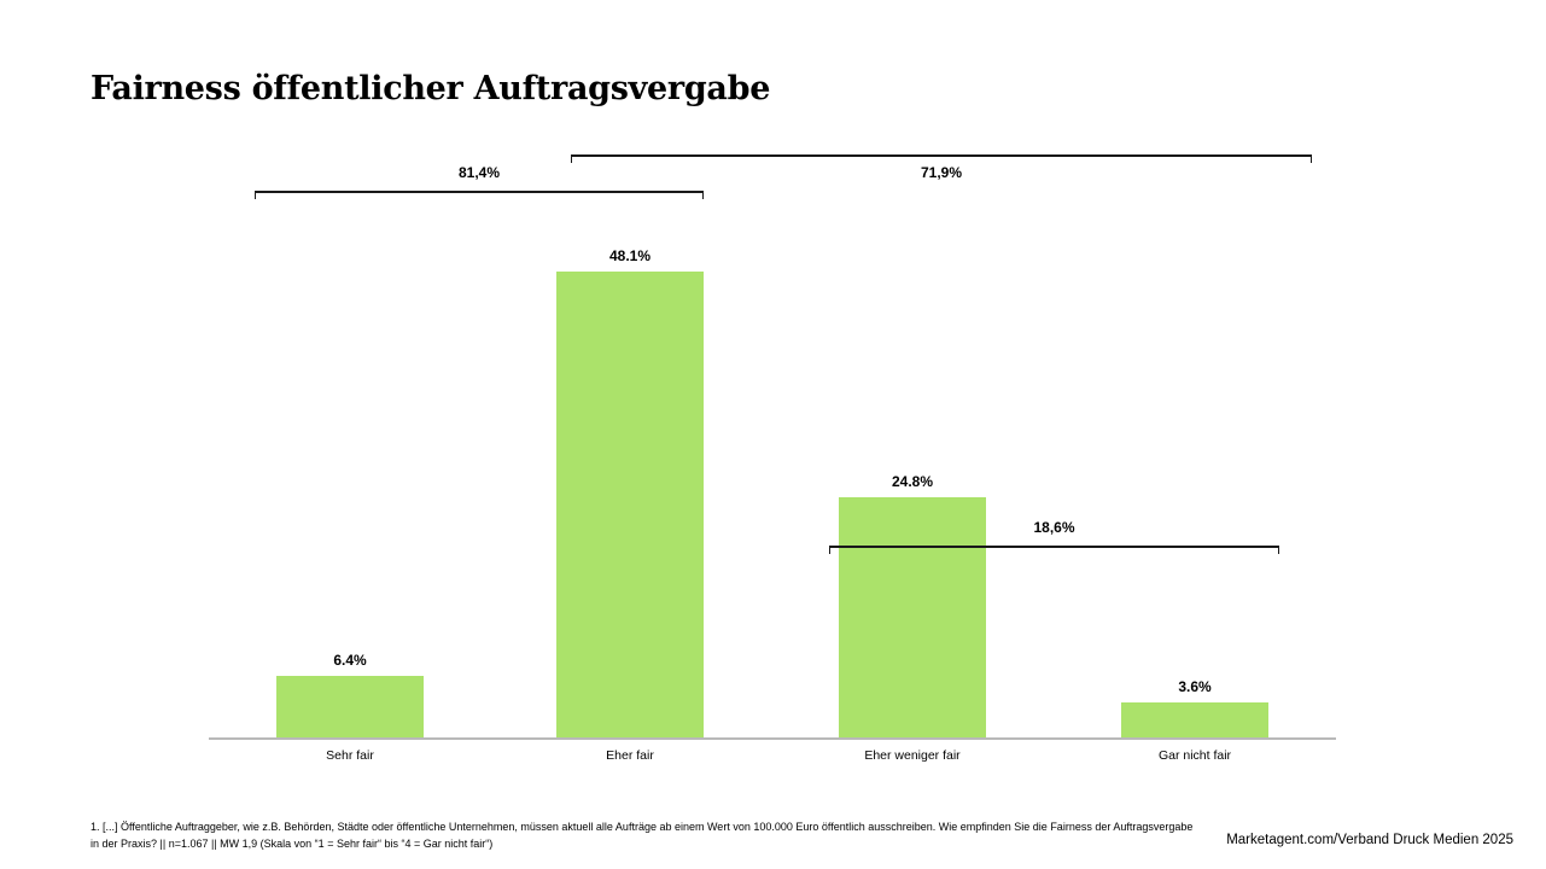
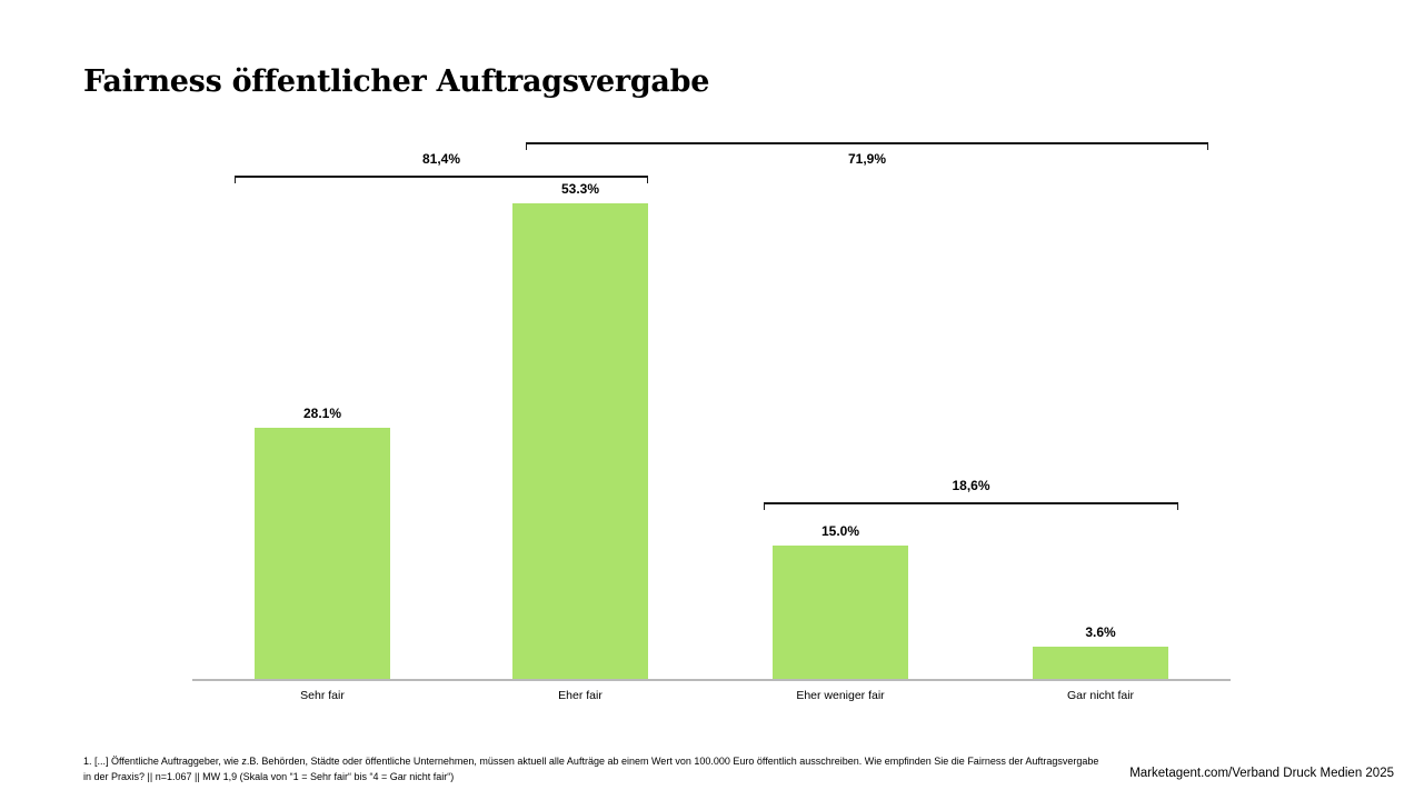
Sehr fair: 6.4% -> 28.1%
Eher fair: 48.1% -> 53.3%
Eher weniger fair: 24.8% -> 15.0%
